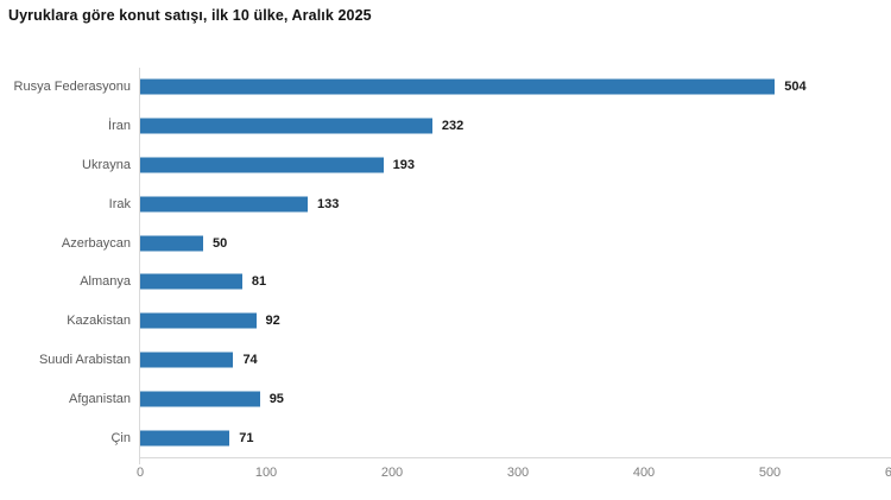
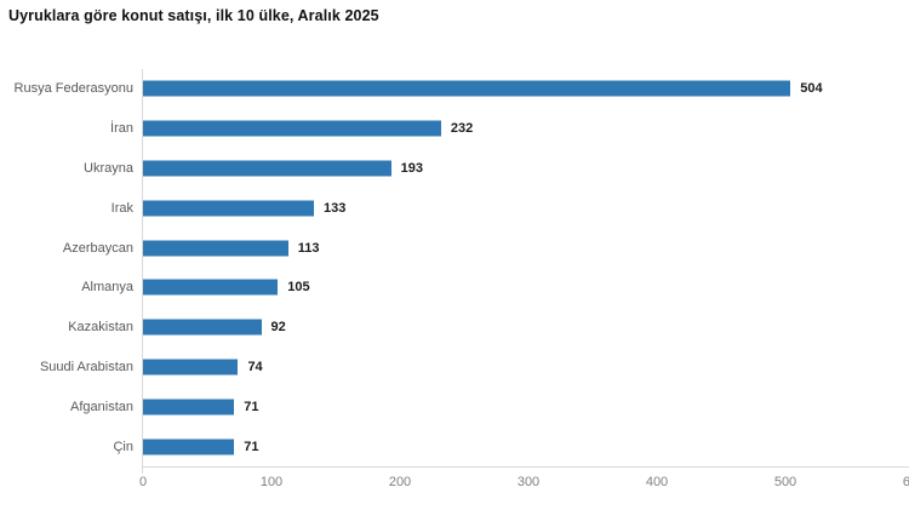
Azerbaycan: 50 -> 113
Almanya: 81 -> 105
Afganistan: 95 -> 71
